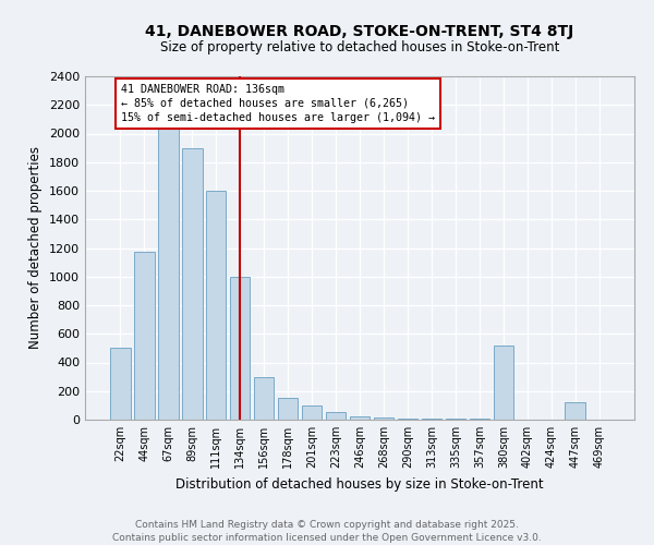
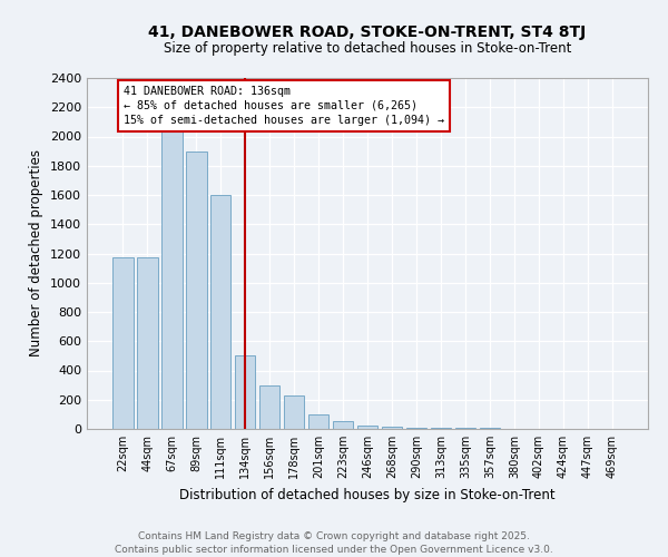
22sqm: 500 -> 1180
134sqm: 1000 -> 500
178sqm: 150 -> 220
380sqm: 520 -> 0
447sqm: 120 -> 0
